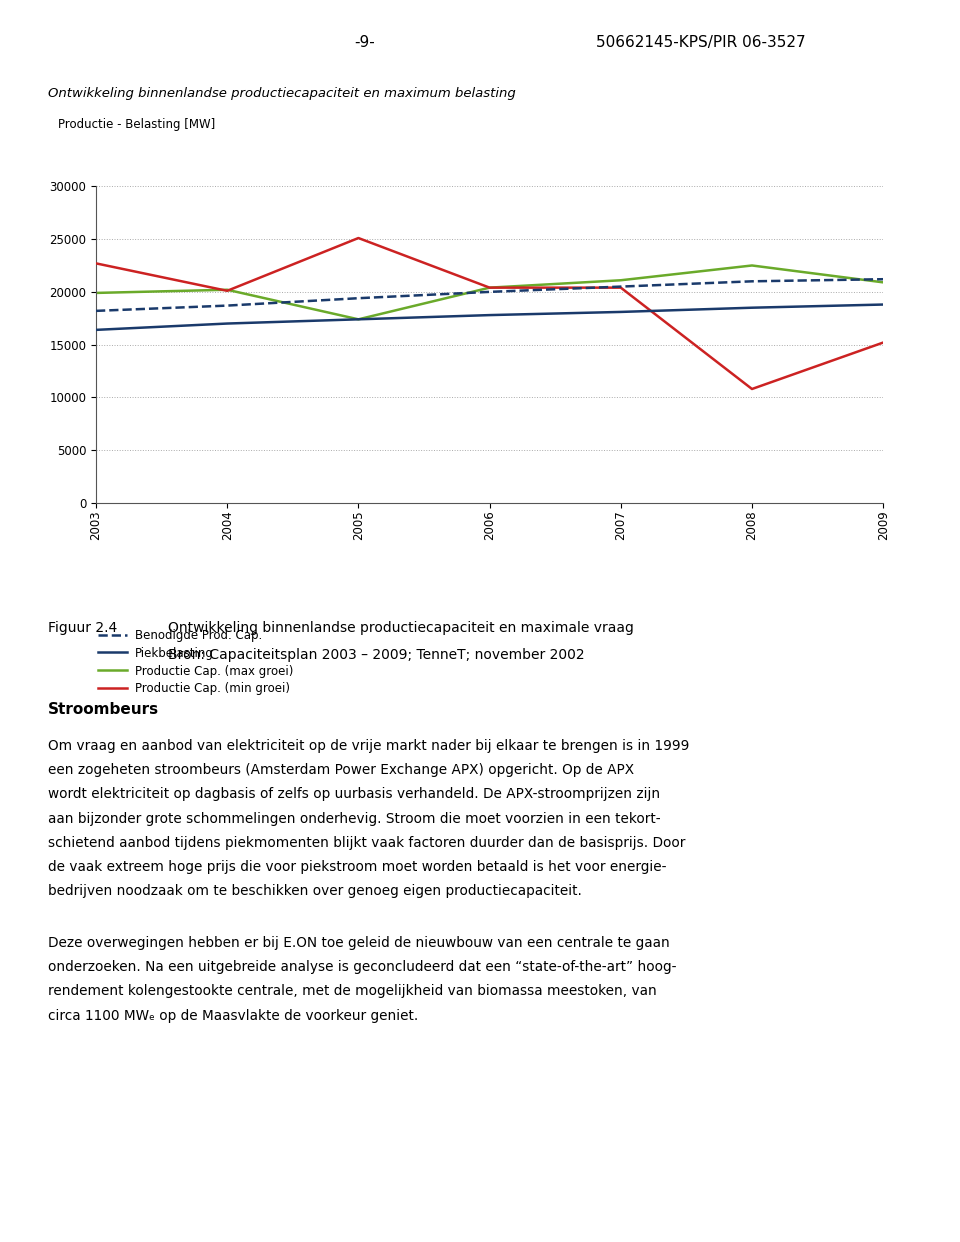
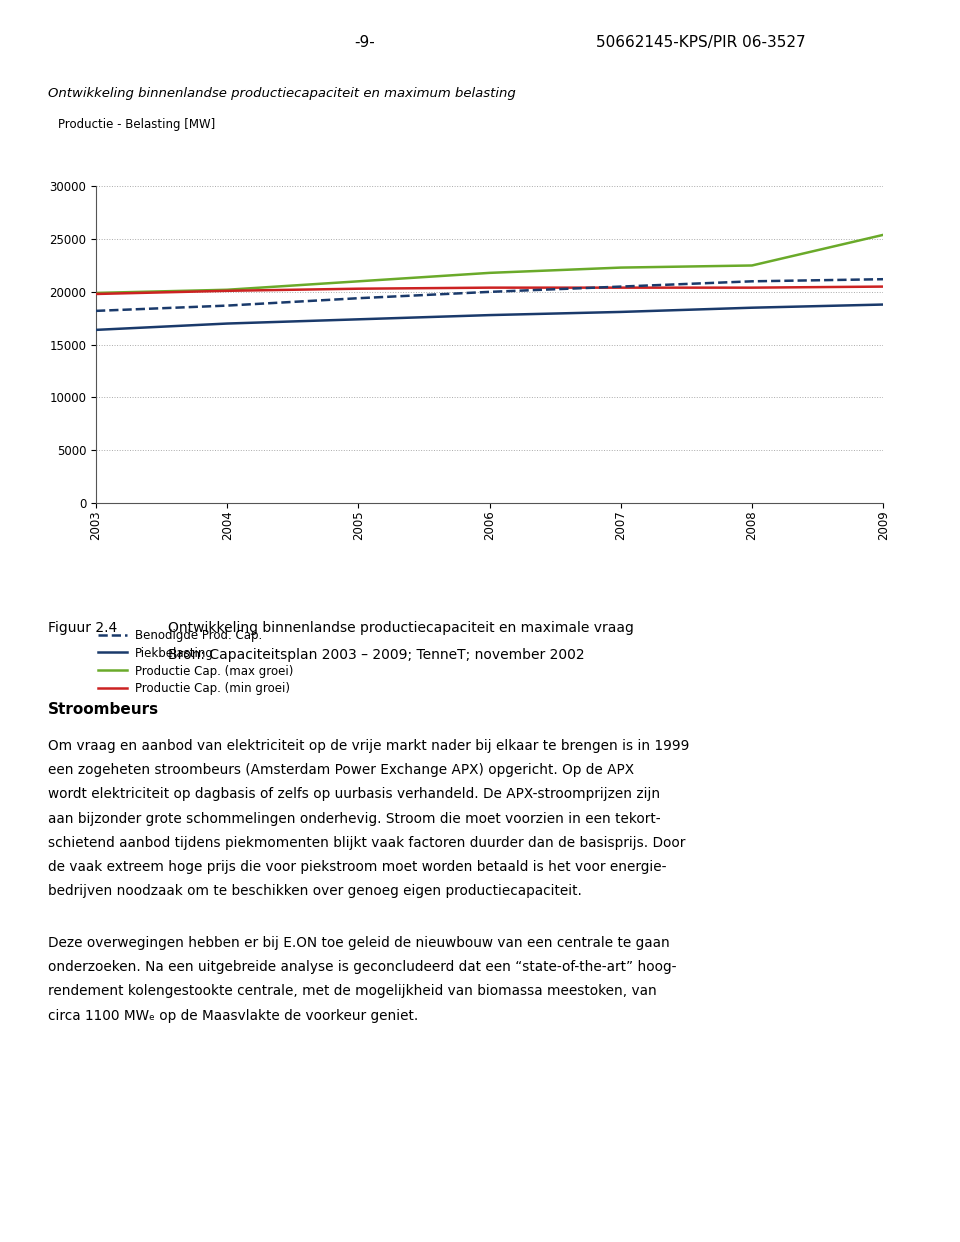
Productie Cap. (min groei)/2003: 22700 -> 19800
Productie Cap. (max groei)/2005: 17400 -> 21000
Productie Cap. (min groei)/2005: 25100 -> 20300
Productie Cap. (max groei)/2006: 20400 -> 21800
Productie Cap. (max groei)/2007: 21100 -> 22300
Productie Cap. (min groei)/2008: 10800 -> 20400
Productie Cap. (max groei)/2009: 20900 -> 25400
Productie Cap. (min groei)/2009: 15200 -> 20500
